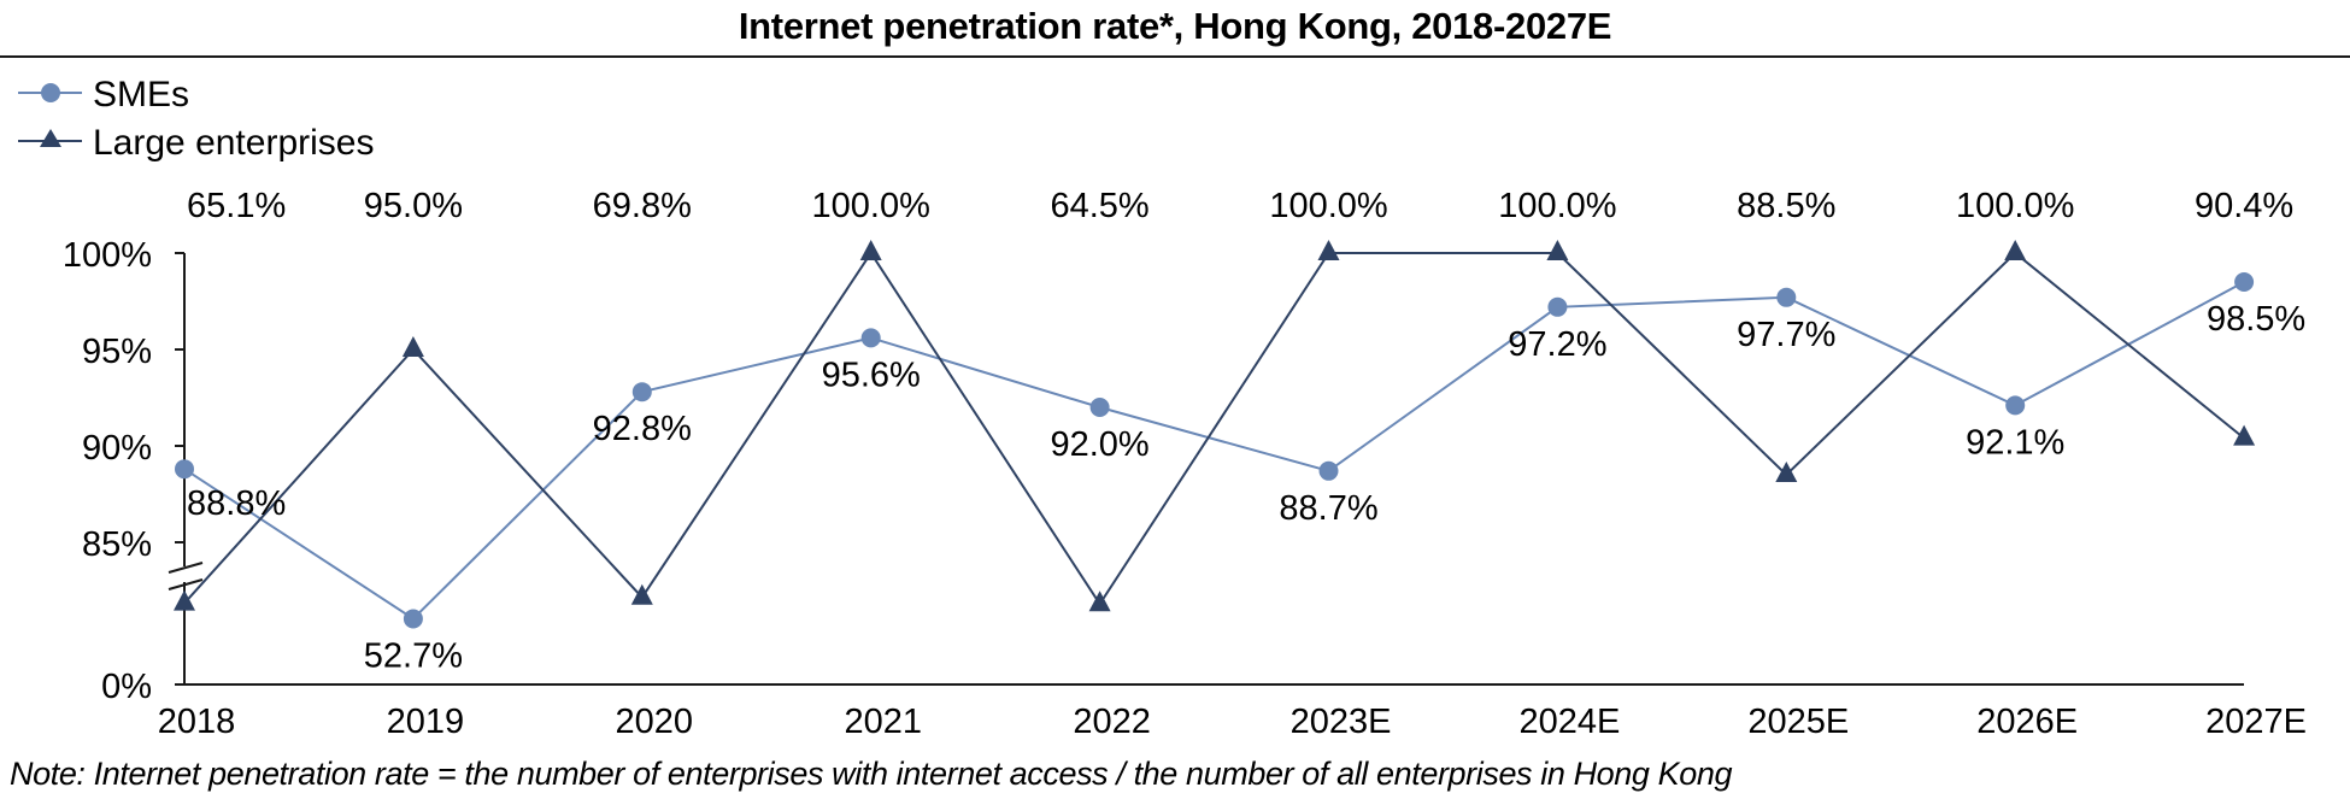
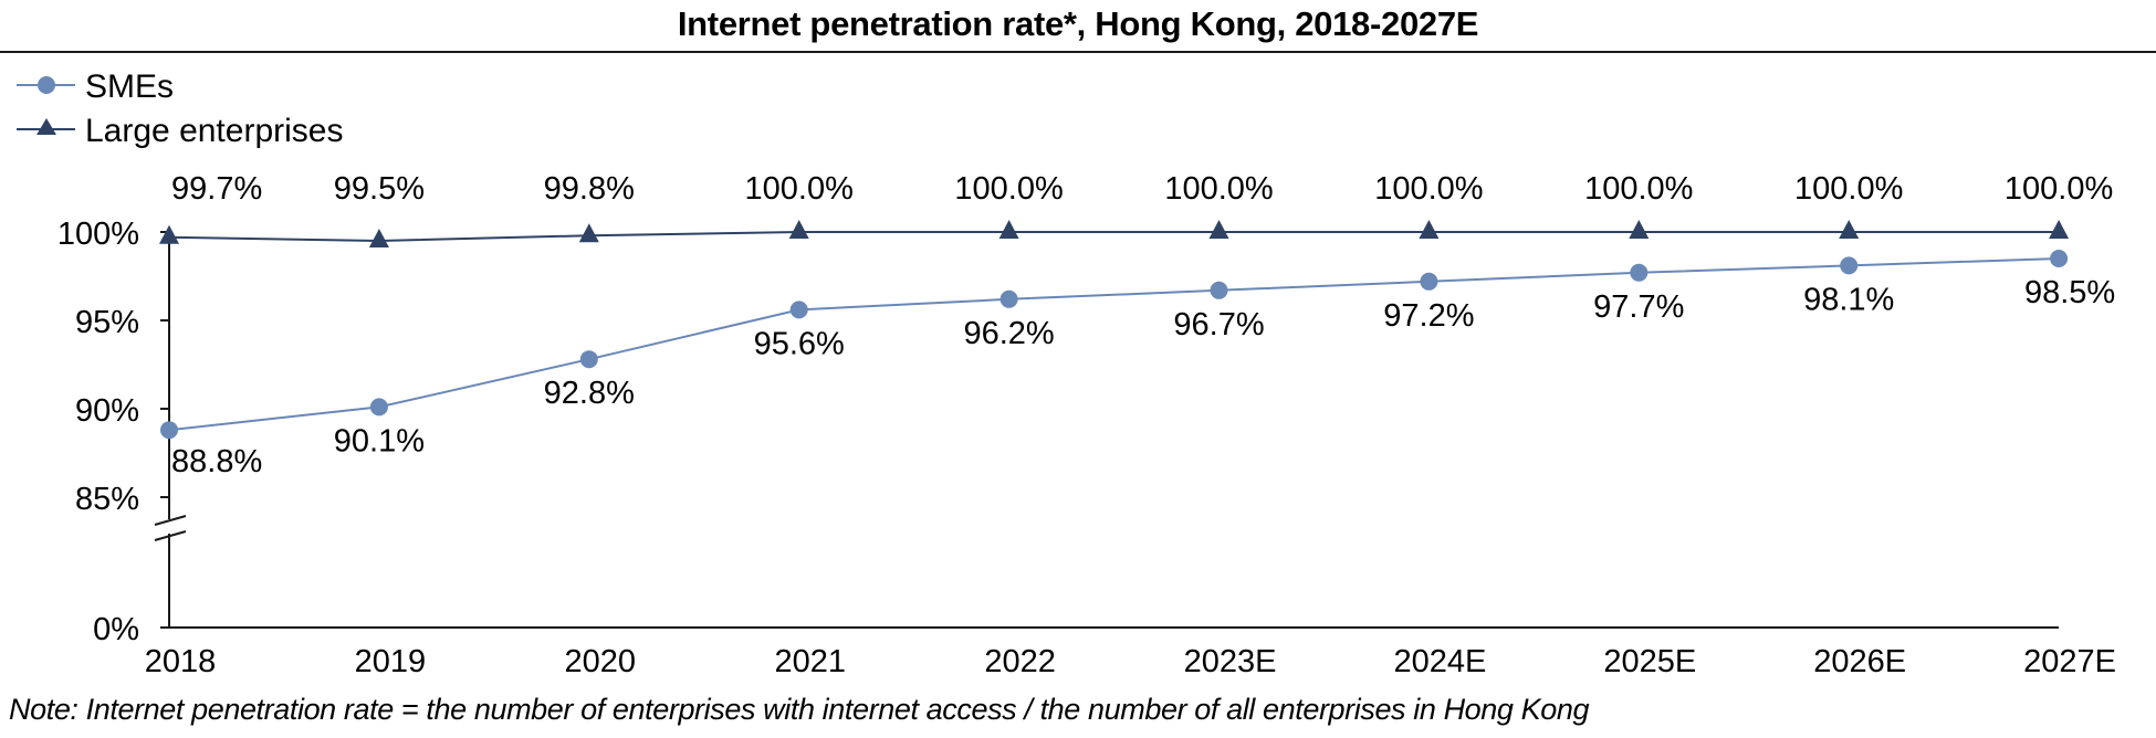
Large enterprises/2018: 65.1% -> 99.7%
SMEs/2019: 52.7% -> 90.1%
Large enterprises/2019: 95.0% -> 99.5%
Large enterprises/2020: 69.8% -> 99.8%
SMEs/2022: 92.0% -> 96.2%
Large enterprises/2022: 64.5% -> 100.0%
SMEs/2023E: 88.7% -> 96.7%
Large enterprises/2025E: 88.5% -> 100.0%
SMEs/2026E: 92.1% -> 98.1%
Large enterprises/2027E: 90.4% -> 100.0%
